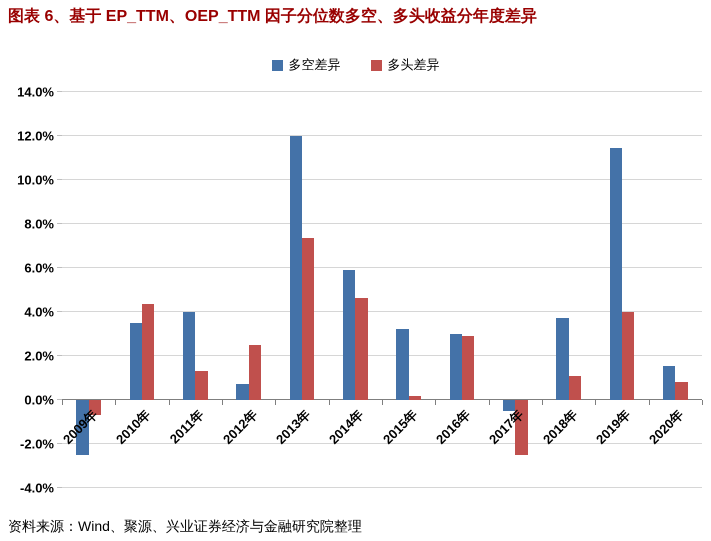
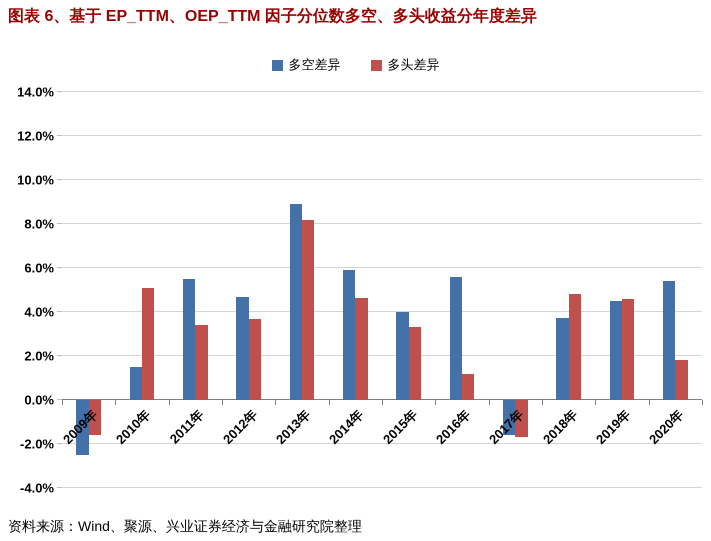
多头差异/2009年: -0.7% -> -1.6%
多空差异/2010年: 3.5% -> 1.5%
多头差异/2010年: 4.3% -> 5.1%
多空差异/2011年: 4.0% -> 5.5%
多头差异/2011年: 1.3% -> 3.4%
多空差异/2012年: 0.8% -> 4.7%
多头差异/2012年: 2.5% -> 3.7%
多空差异/2013年: 12.0% -> 8.9%
多头差异/2013年: 7.3% -> 8.2%
多空差异/2015年: 3.2% -> 4.0%
多头差异/2015年: 0.2% -> 3.3%
多空差异/2016年: 3.0% -> 5.6%
多头差异/2016年: 2.9% -> 1.2%
多空差异/2017年: -0.5% -> -1.6%
多头差异/2017年: -2.5% -> -1.7%
多头差异/2018年: 1.1% -> 4.8%
多空差异/2019年: 11.4% -> 4.5%
多头差异/2019年: 4.0% -> 4.6%
多空差异/2020年: 1.6% -> 5.4%
多头差异/2020年: 0.8% -> 1.8%
